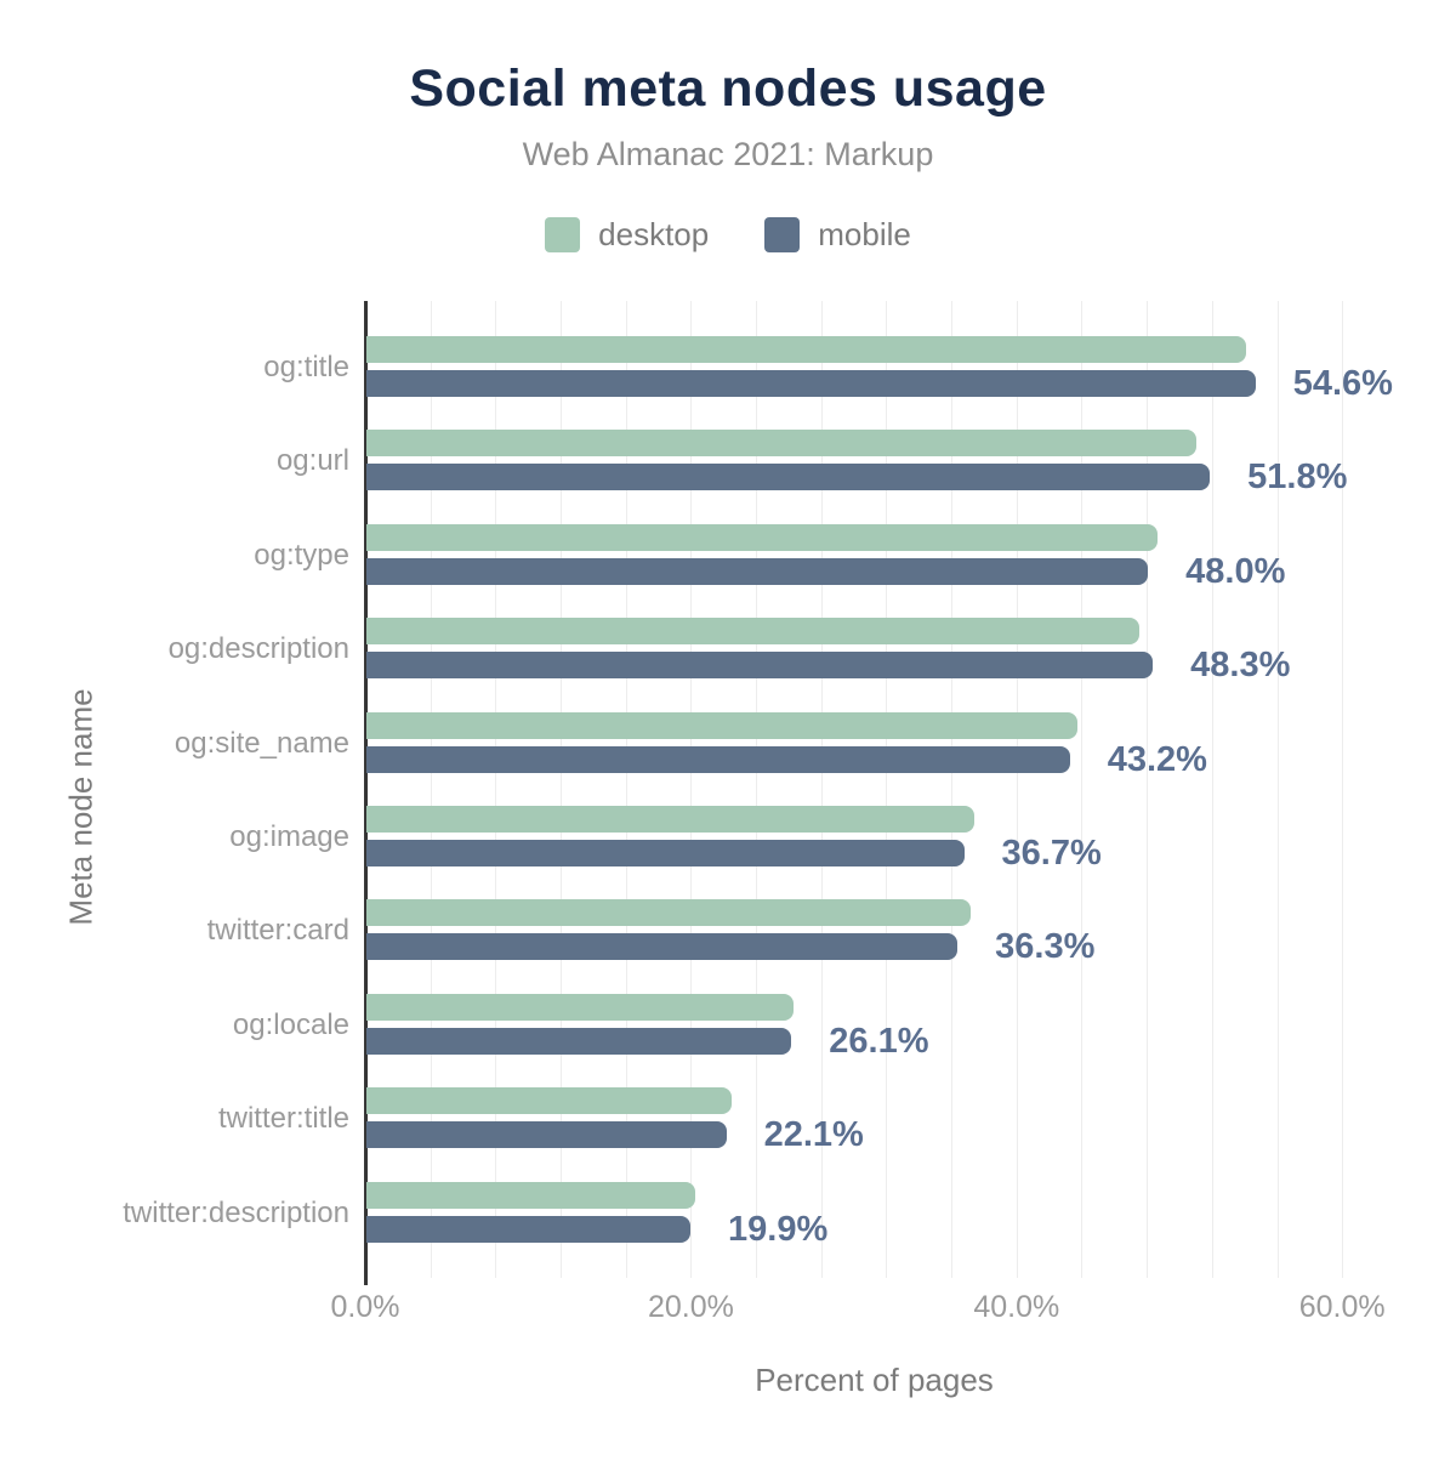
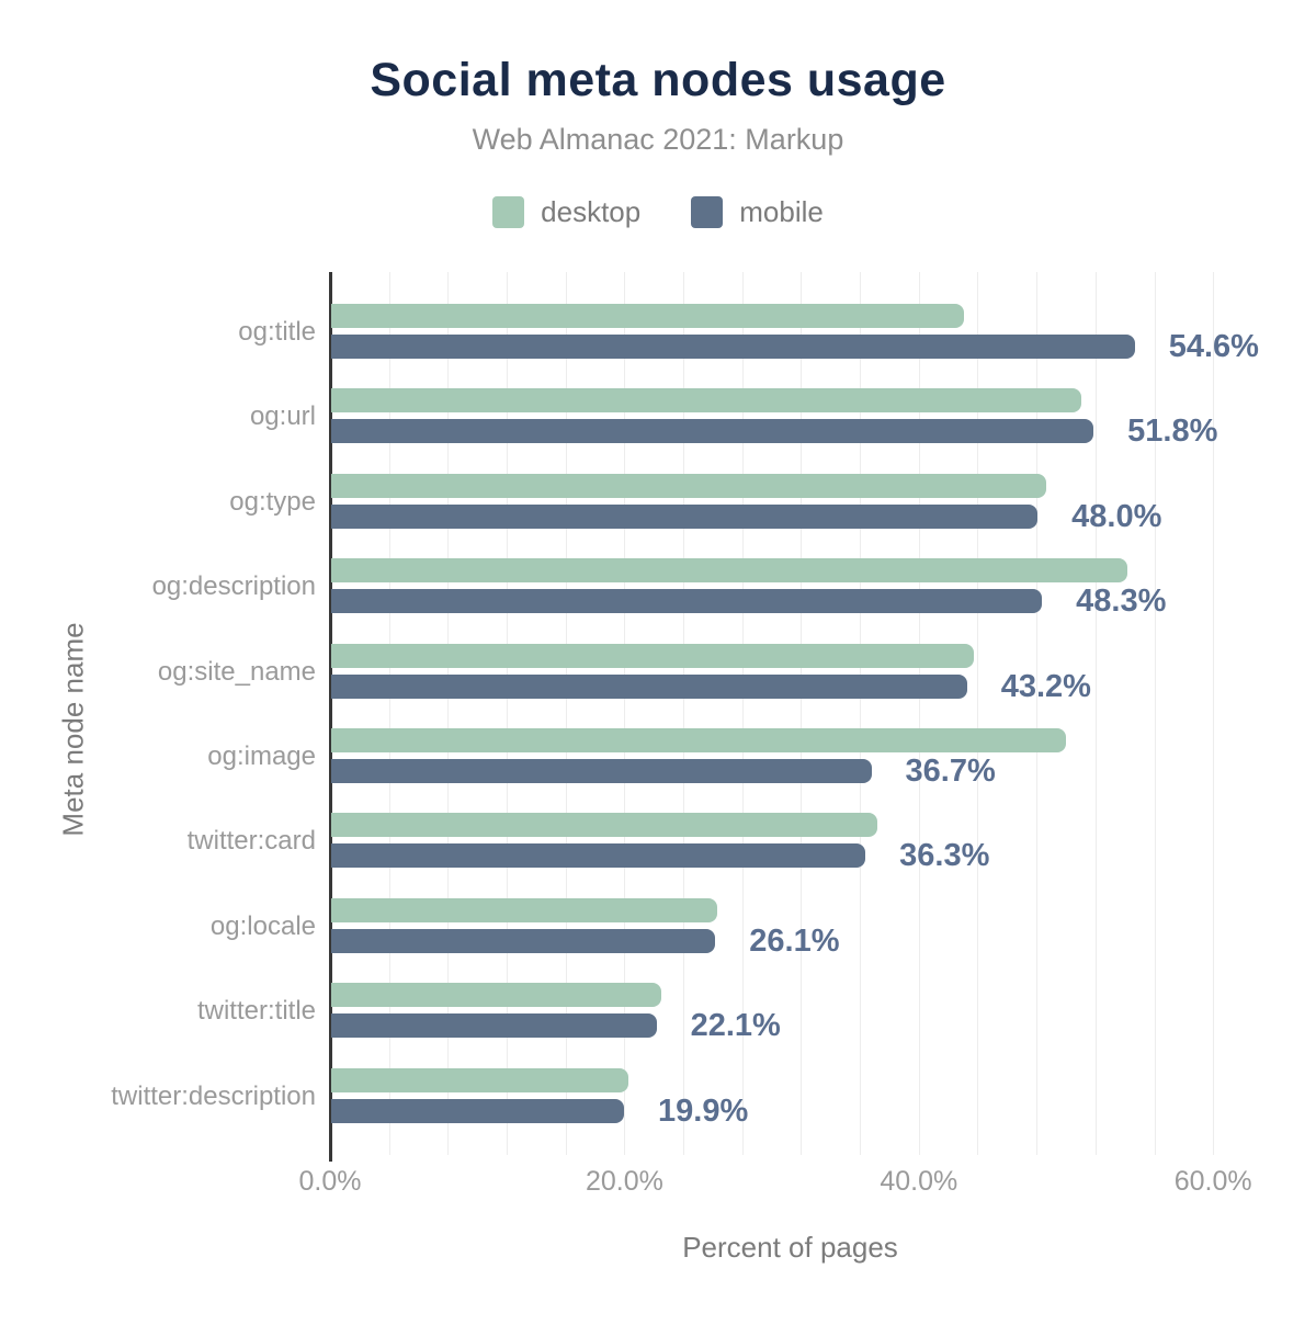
desktop/og:title: 54.0% -> 43.0%
desktop/og:description: 47.5% -> 54.1%
desktop/og:image: 37.3% -> 49.9%
